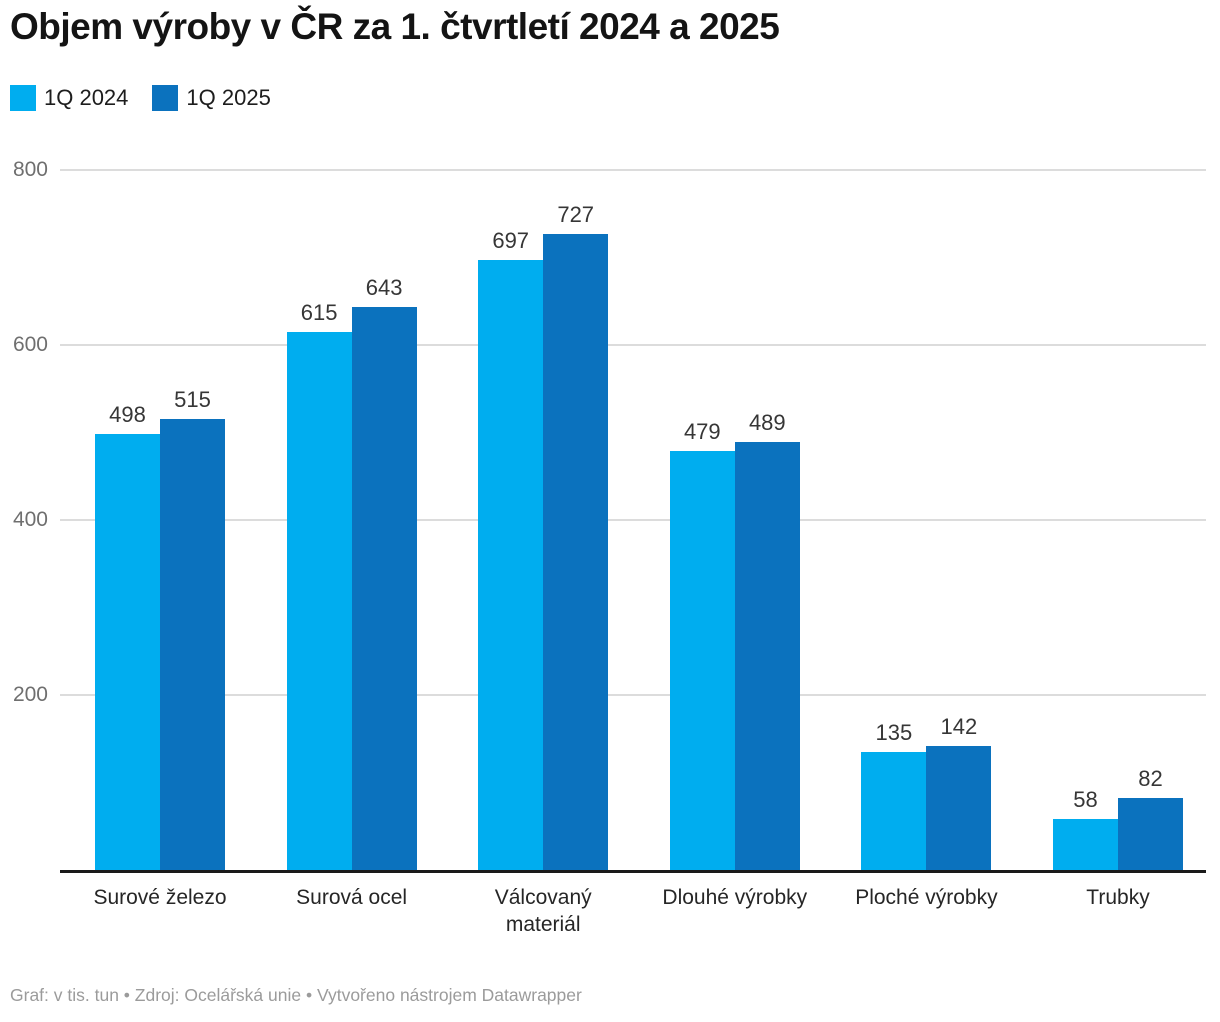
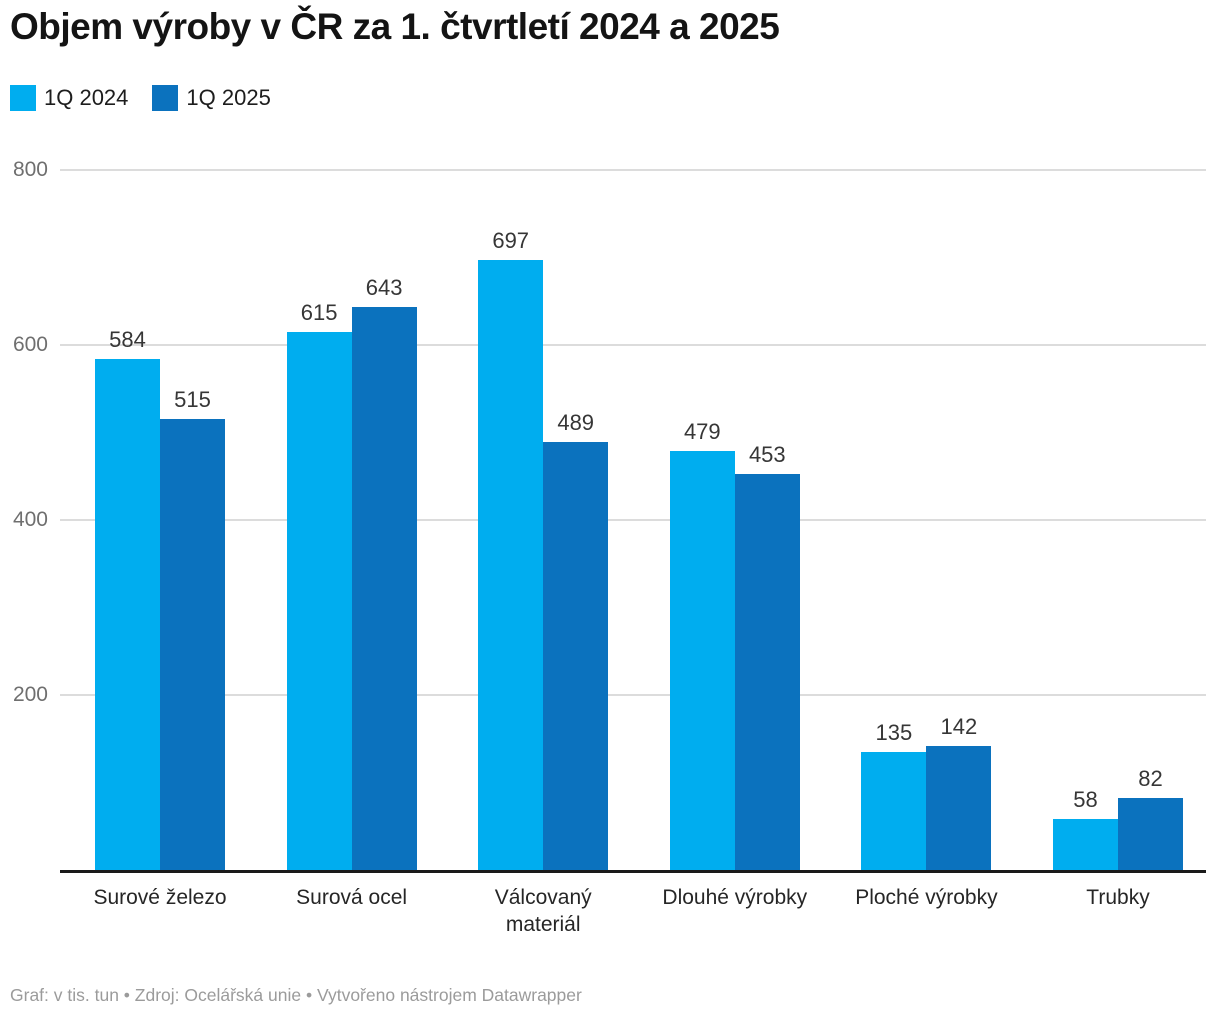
1Q 2024/Surové železo: 498 -> 584
1Q 2025/Válcovaný materiál: 727 -> 489
1Q 2025/Dlouhé výrobky: 489 -> 453
